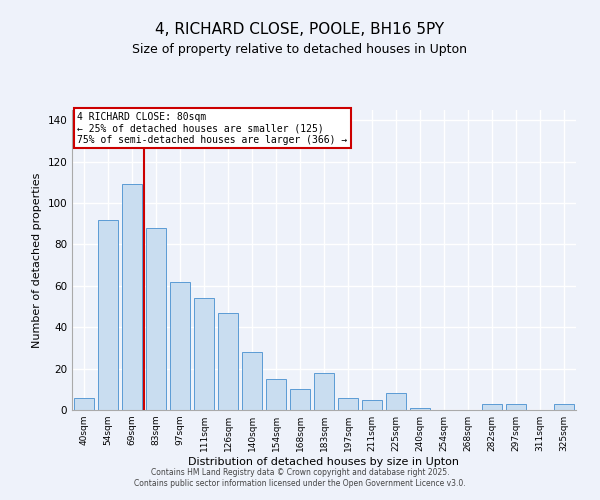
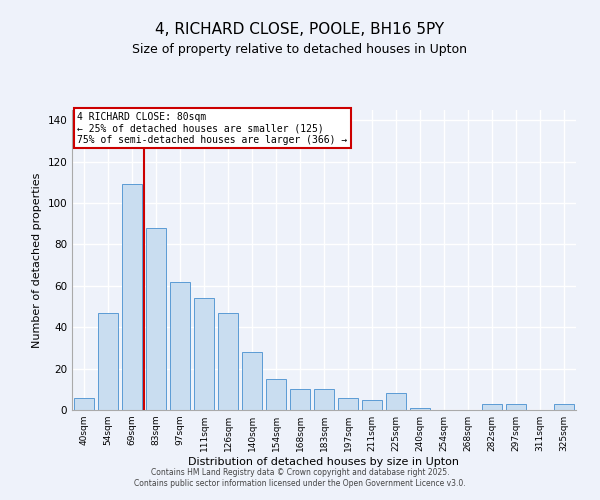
54sqm: 92 -> 47
183sqm: 18 -> 10
